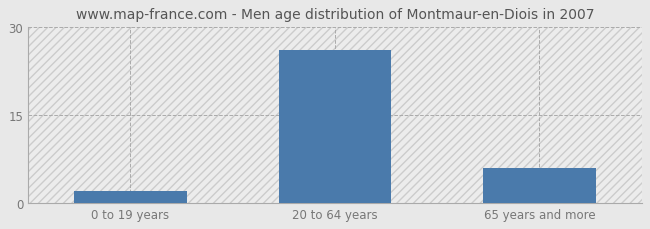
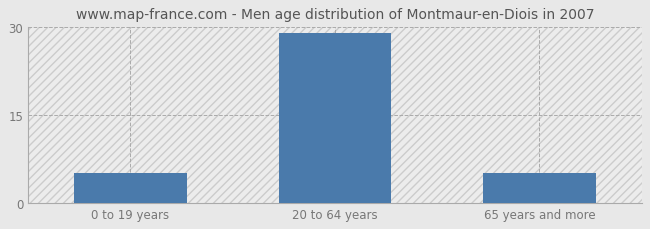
0 to 19 years: 2 -> 5
20 to 64 years: 26 -> 29
65 years and more: 6 -> 5
